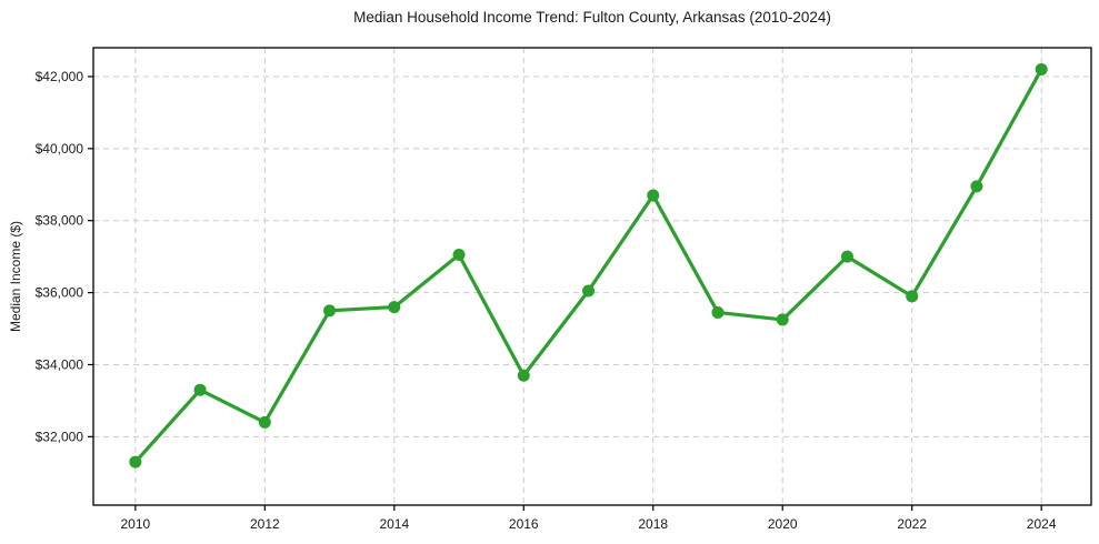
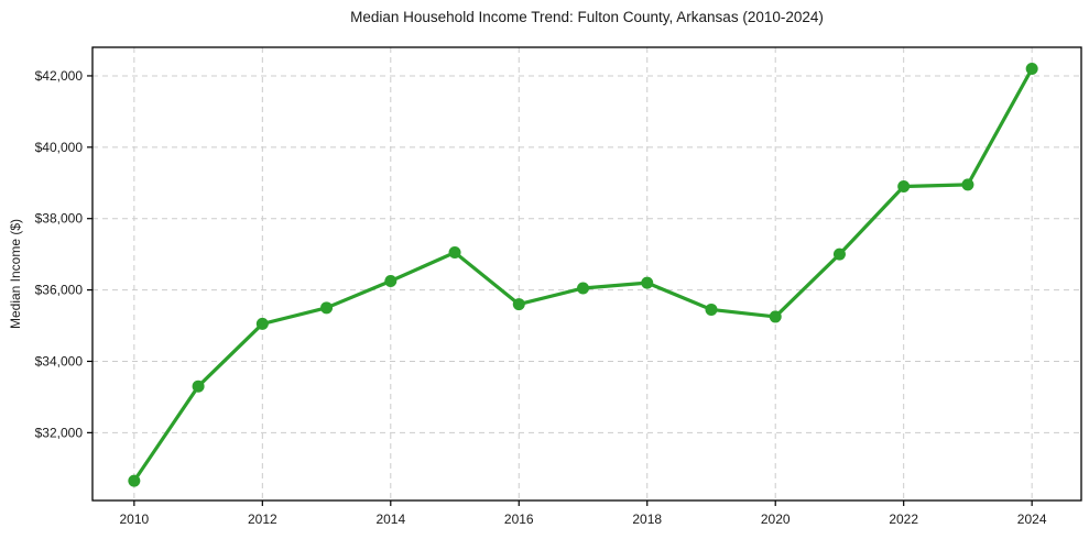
2010: $31300 -> $30600
2012: $32400 -> $35000
2014: $35600 -> $36200
2016: $33700 -> $35600
2018: $38700 -> $36200
2022: $35900 -> $38900
